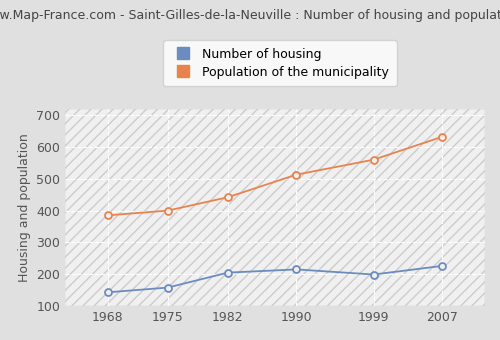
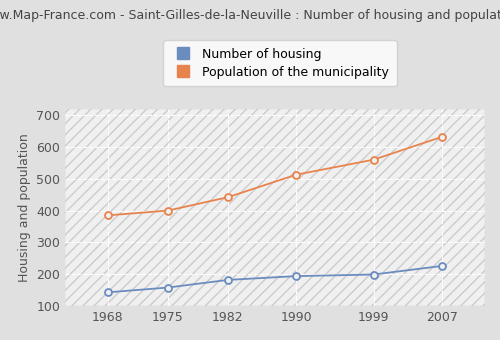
Number of housing/1982: 205 -> 182
Number of housing/1990: 215 -> 194
